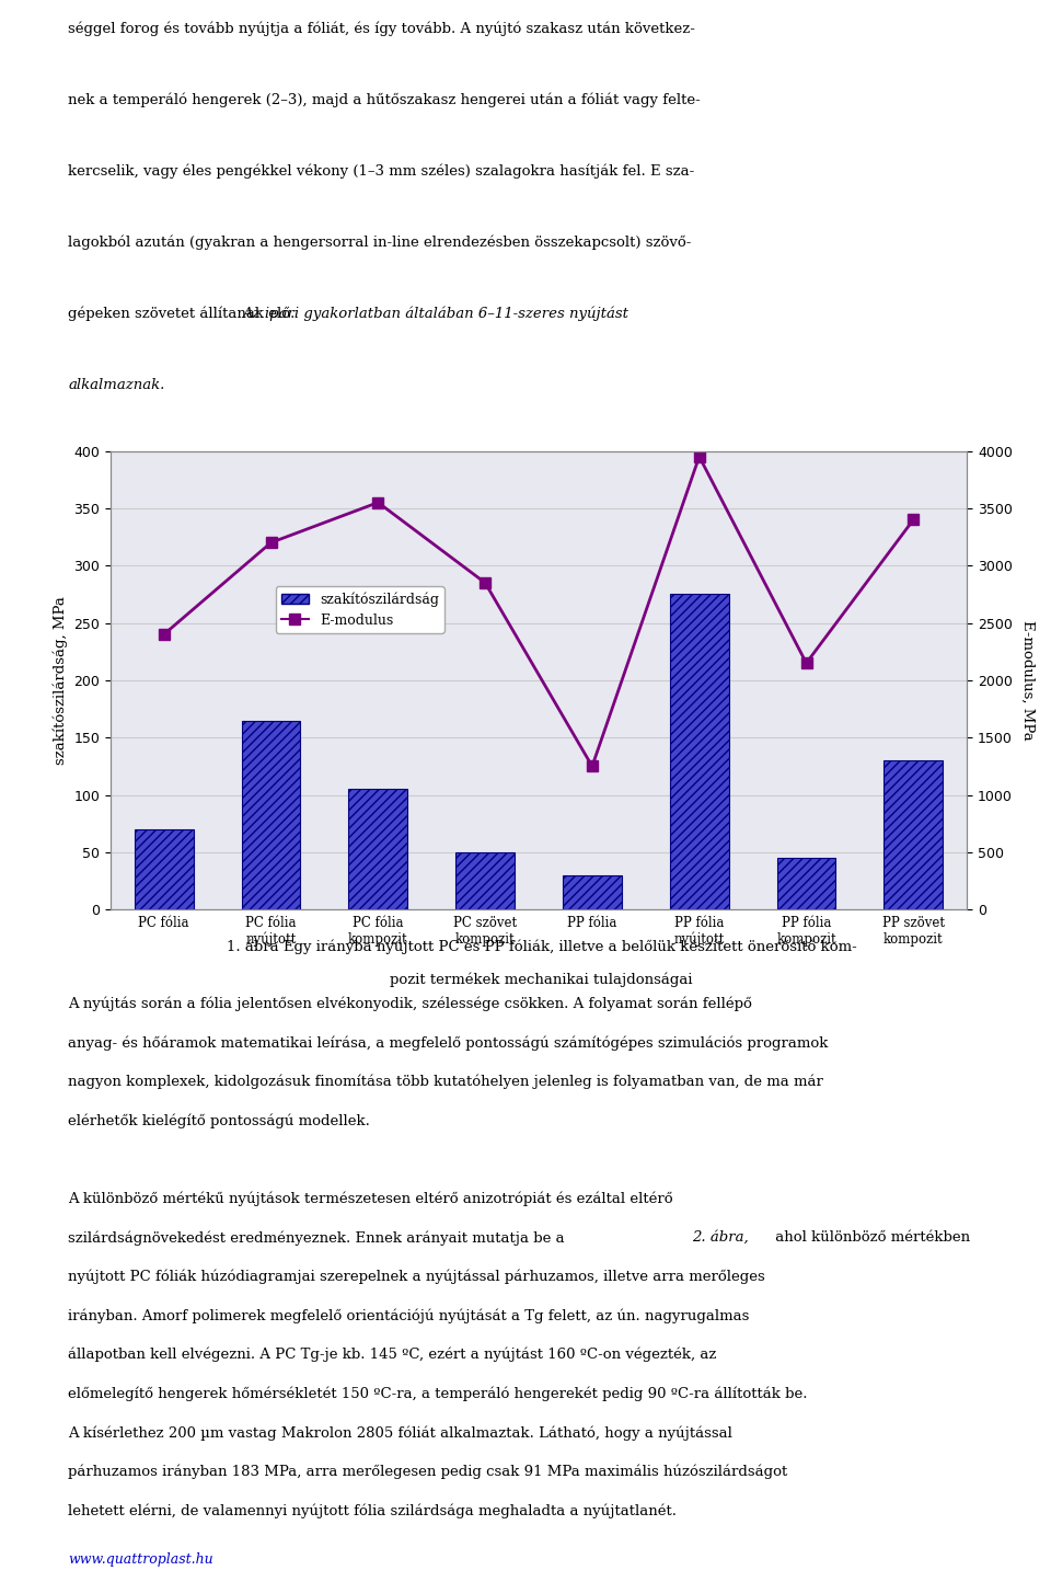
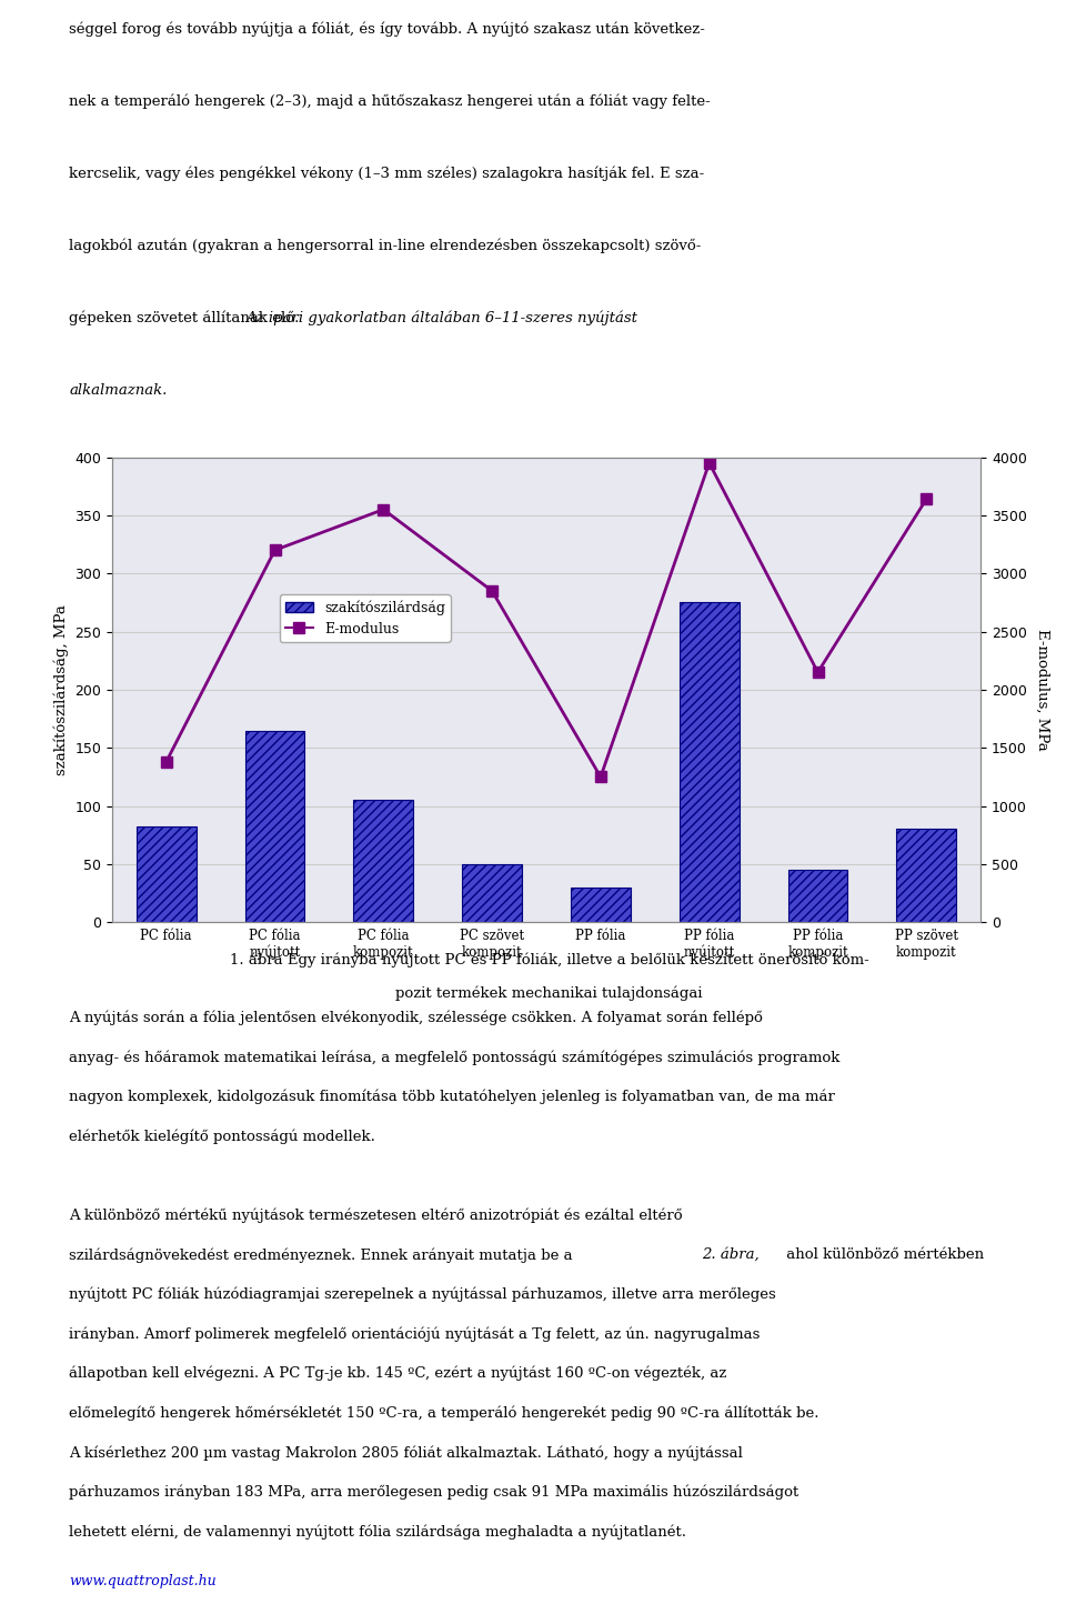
szakítószilárdság/PC fólia: 70 -> 82
E-modulus/PC fólia: 2400 -> 1380
szakítószilárdság/PP szövet kompozit: 130 -> 81
E-modulus/PP szövet kompozit: 3400 -> 3640
